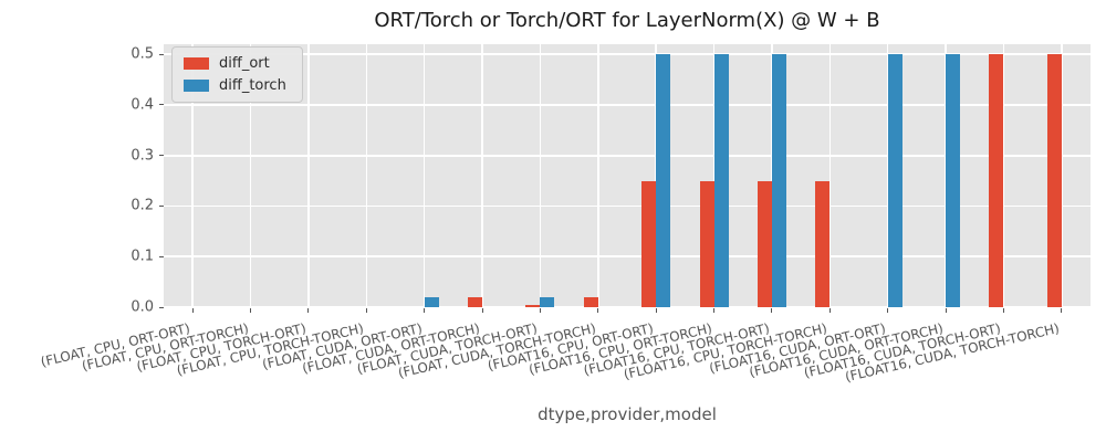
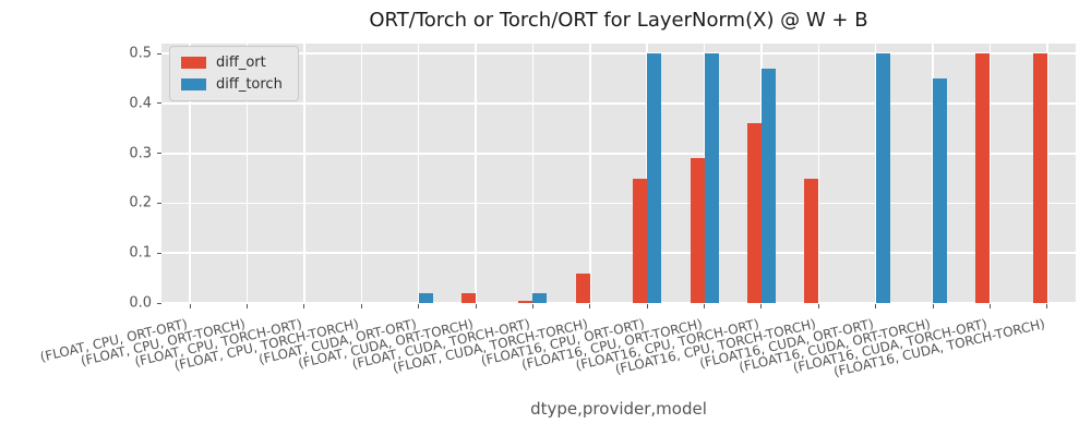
diff_ort/(FLOAT, CUDA, TORCH-TORCH): 0.02 -> 0.06
diff_ort/(FLOAT16, CPU, ORT-TORCH): 0.25 -> 0.29
diff_ort/(FLOAT16, CPU, TORCH-ORT): 0.25 -> 0.36
diff_torch/(FLOAT16, CPU, TORCH-ORT): 0.50 -> 0.47
diff_torch/(FLOAT16, CUDA, ORT-TORCH): 0.50 -> 0.45
